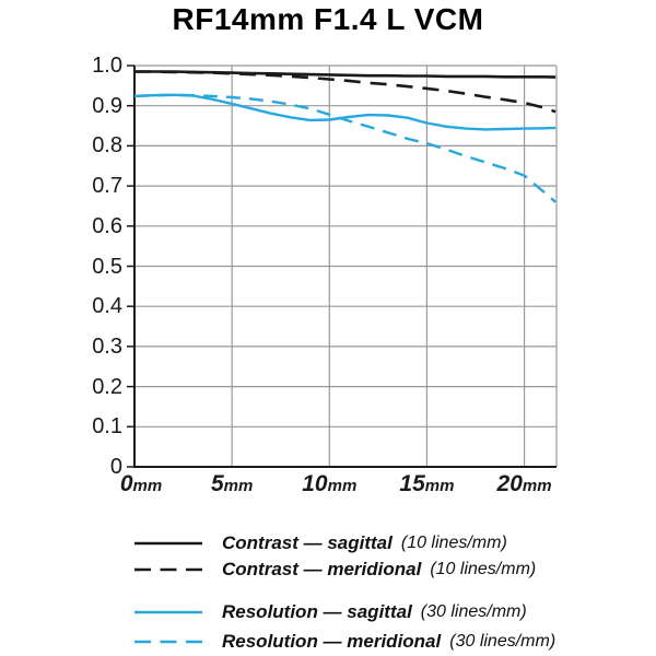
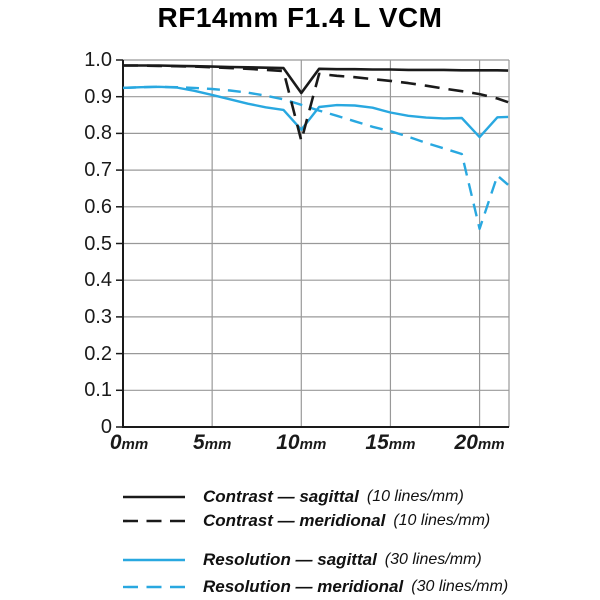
Contrast — sagittal (10 lines/mm)/10: 0.98 -> 0.91
Contrast — meridional (10 lines/mm)/10: 0.97 -> 0.78
Resolution — sagittal (30 lines/mm)/10: 0.86 -> 0.81
Resolution — sagittal (30 lines/mm)/20: 0.84 -> 0.79
Resolution — meridional (30 lines/mm)/20: 0.73 -> 0.54
